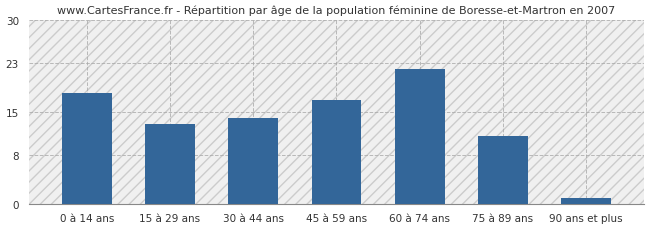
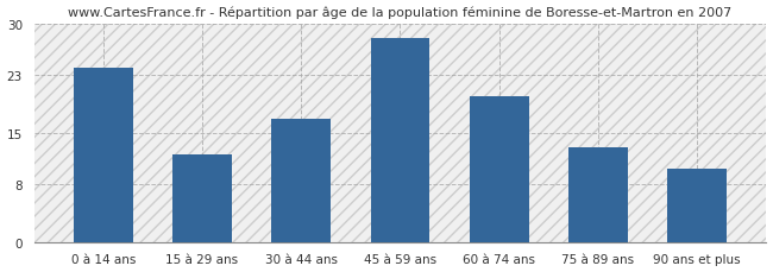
0 à 14 ans: 18 -> 24
15 à 29 ans: 13 -> 12
30 à 44 ans: 14 -> 17
45 à 59 ans: 17 -> 28
60 à 74 ans: 22 -> 20
75 à 89 ans: 11 -> 13
90 ans et plus: 1 -> 10
